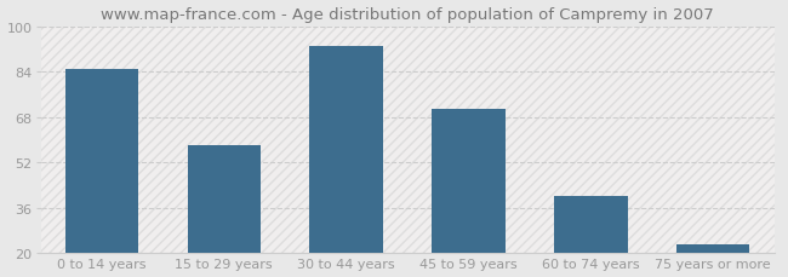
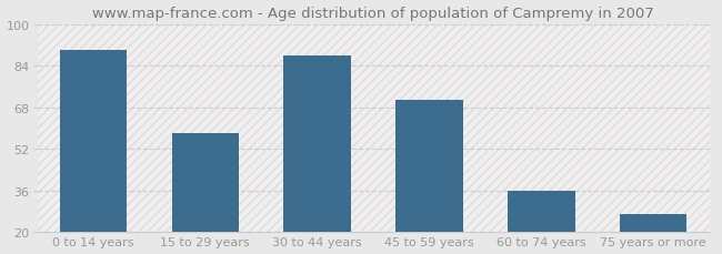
0 to 14 years: 85 -> 90
30 to 44 years: 93 -> 88
60 to 74 years: 40 -> 36
75 years or more: 23 -> 27
